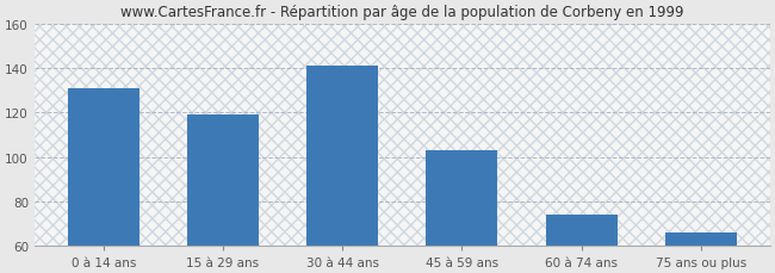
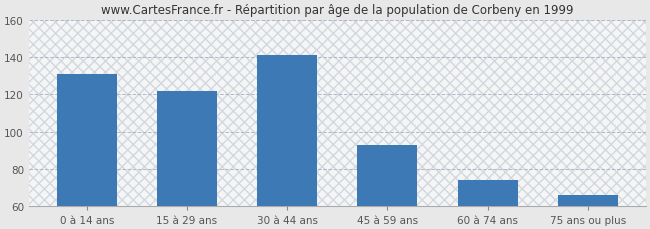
15 à 29 ans: 119 -> 122
45 à 59 ans: 103 -> 93
